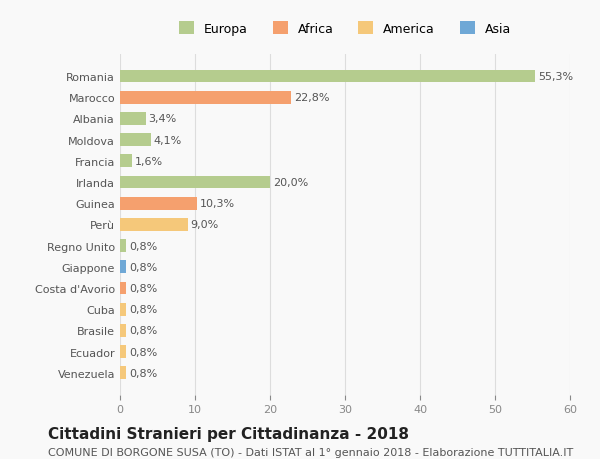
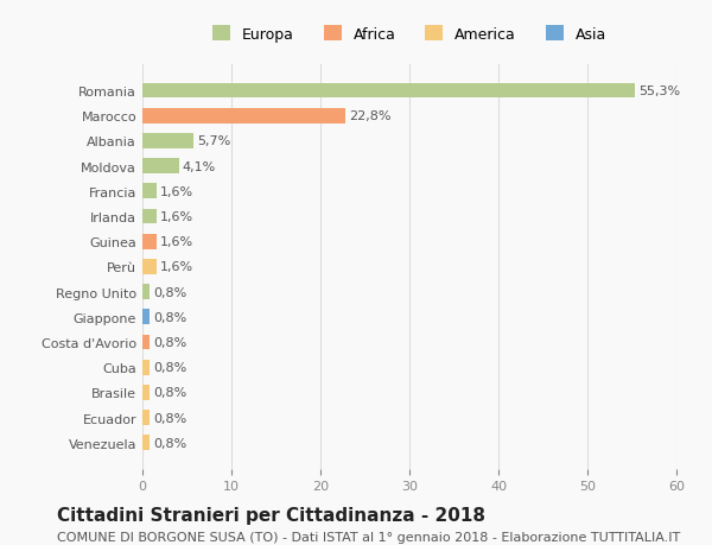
Albania: 3,4% -> 5,7%
Irlanda: 20,0% -> 1,6%
Guinea: 10,3% -> 1,6%
Perù: 9,0% -> 1,6%
